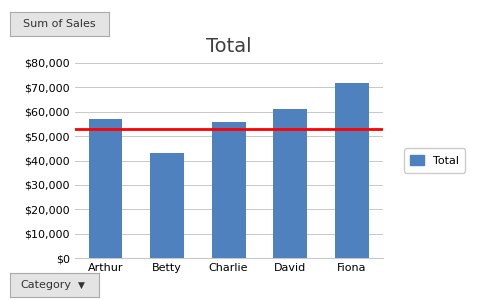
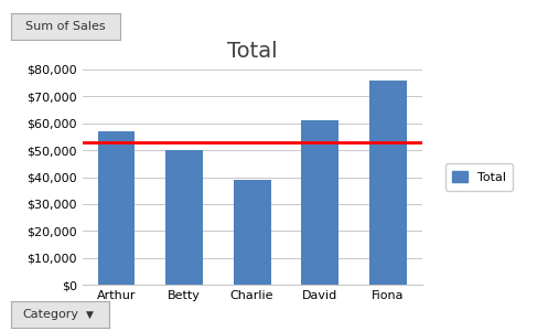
Betty: $43,000 -> $50,000
Charlie: $56,000 -> $39,000
Fiona: $72,000 -> $76,000
